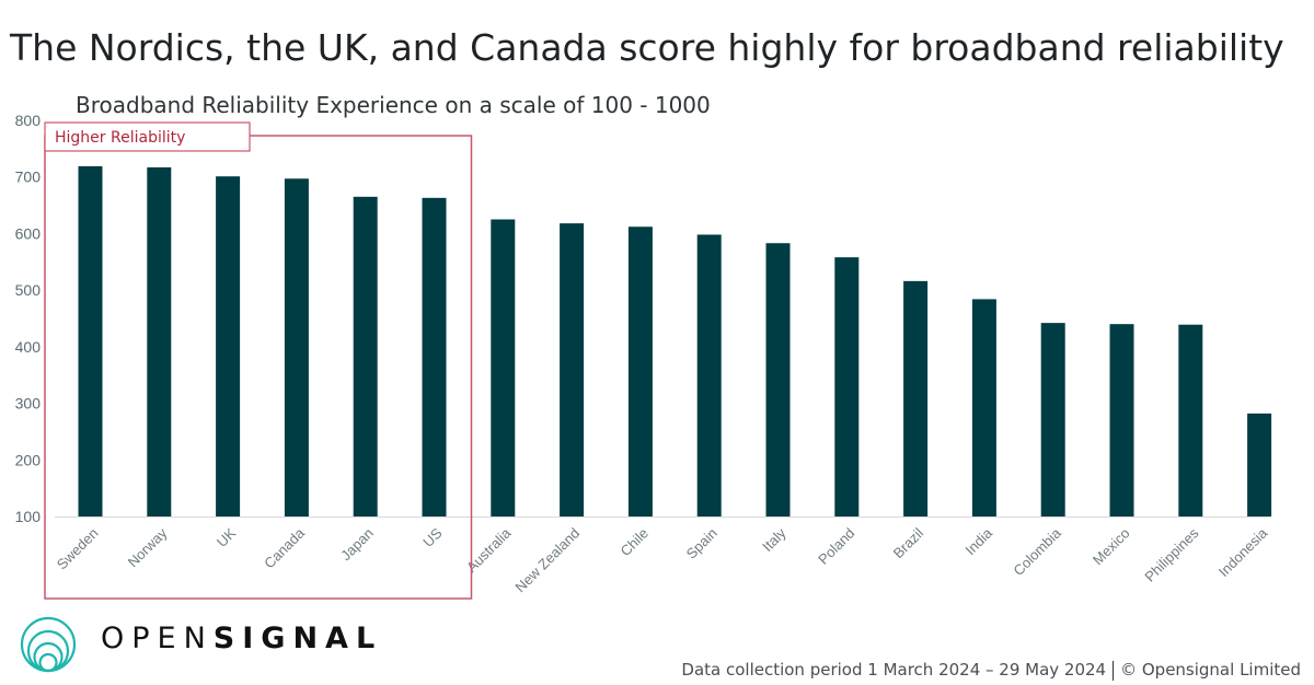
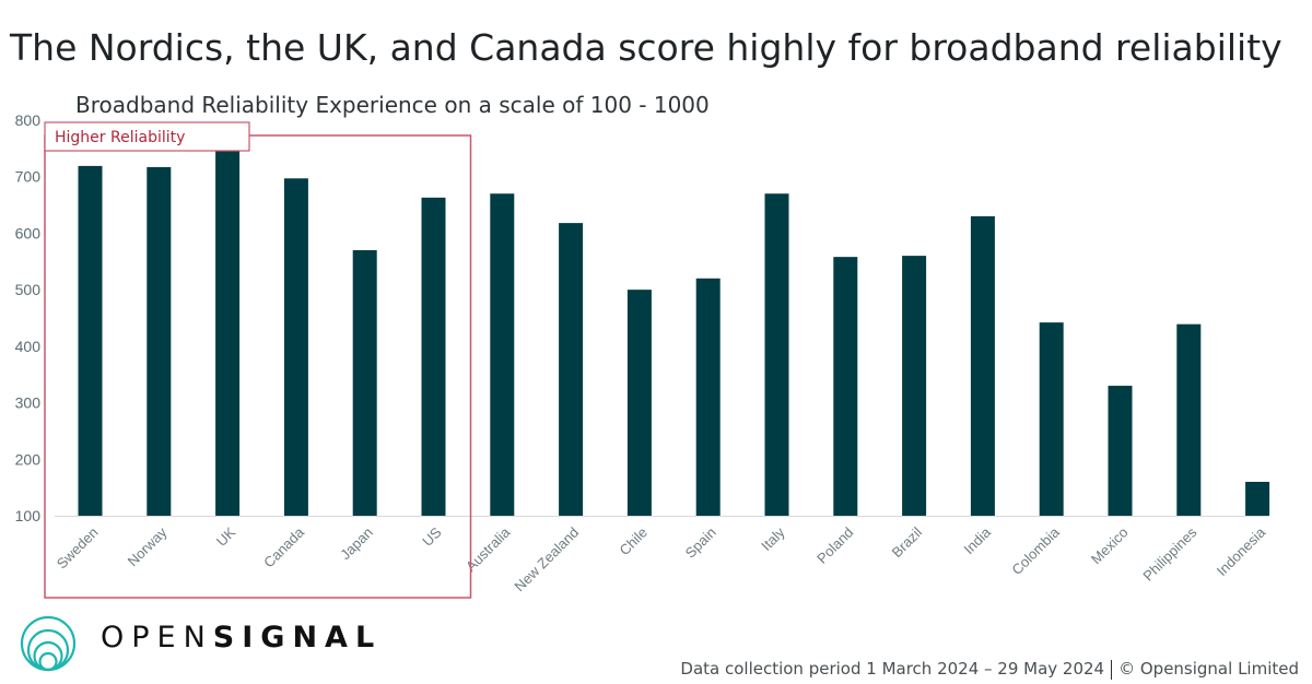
UK: 700 -> 760
Japan: 660 -> 570
Australia: 620 -> 670
Chile: 610 -> 500
Spain: 600 -> 520
Italy: 580 -> 670
Brazil: 520 -> 560
India: 480 -> 630
Mexico: 440 -> 330
Indonesia: 280 -> 160
